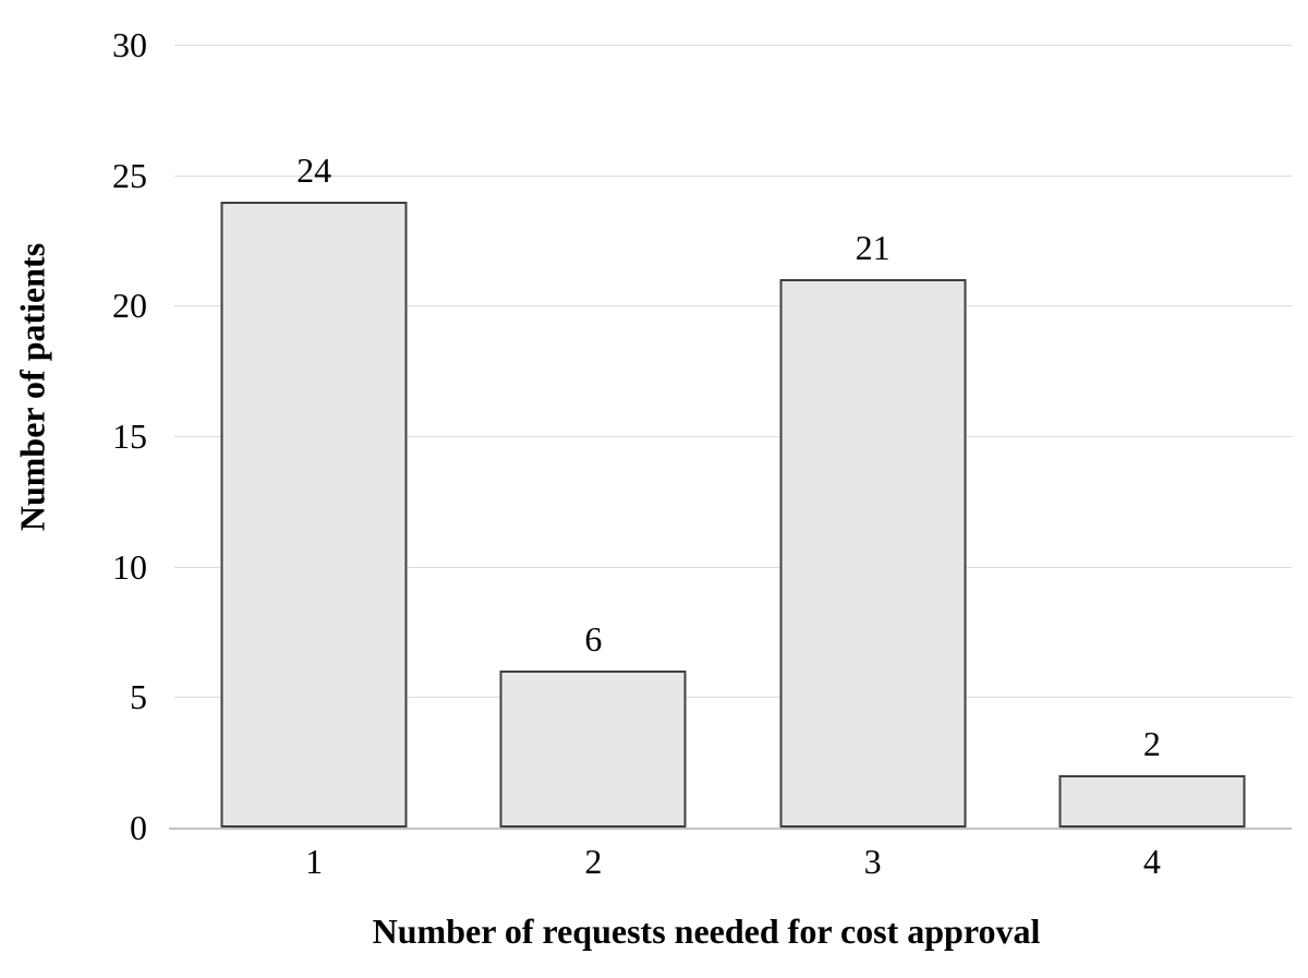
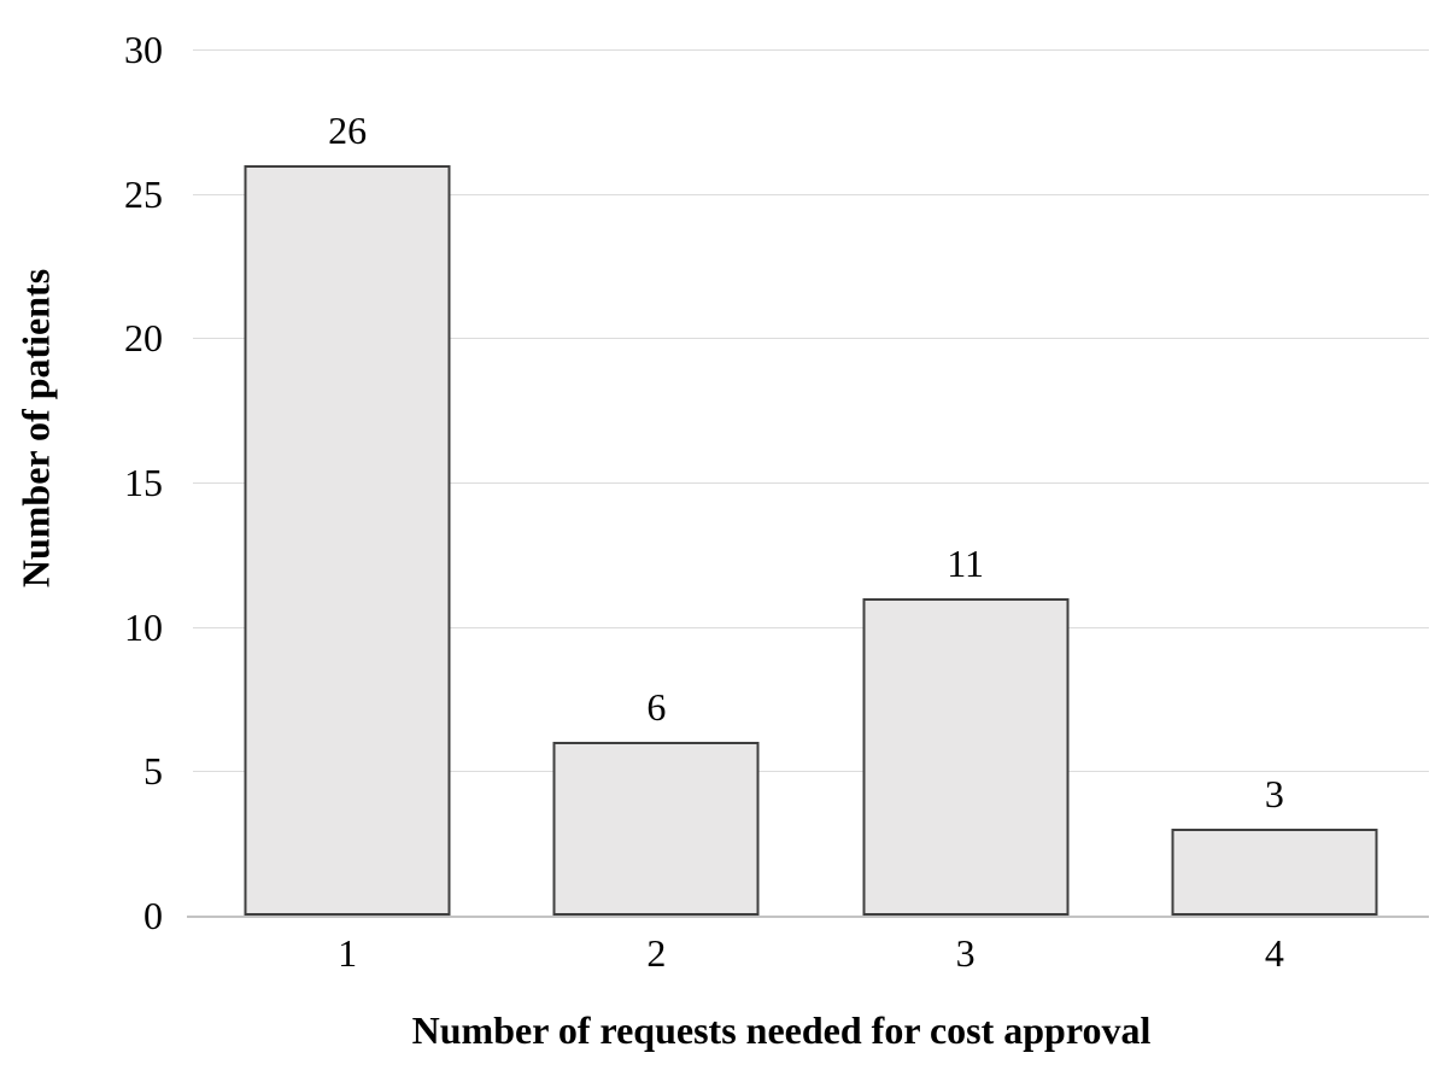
1: 24 -> 26
3: 21 -> 11
4: 2 -> 3
